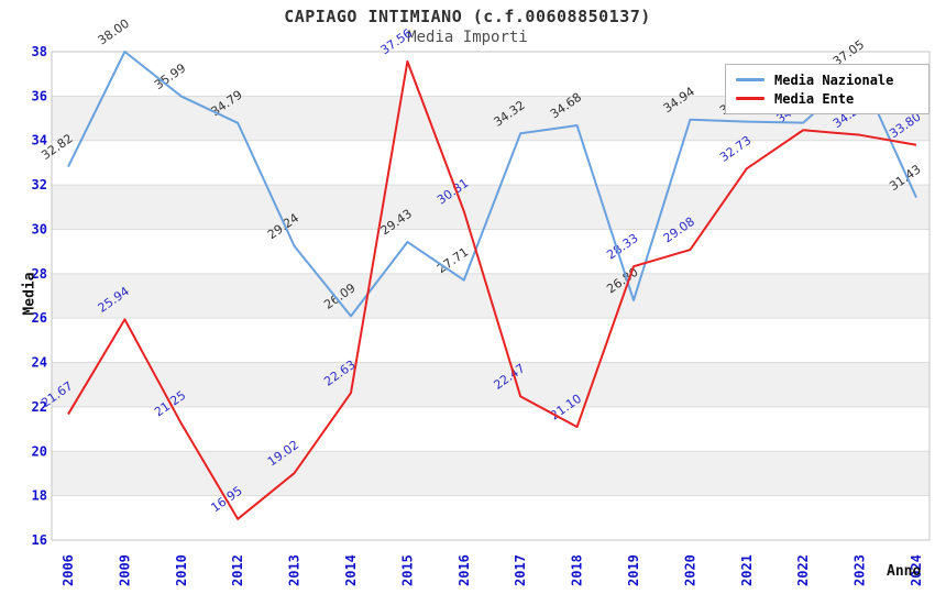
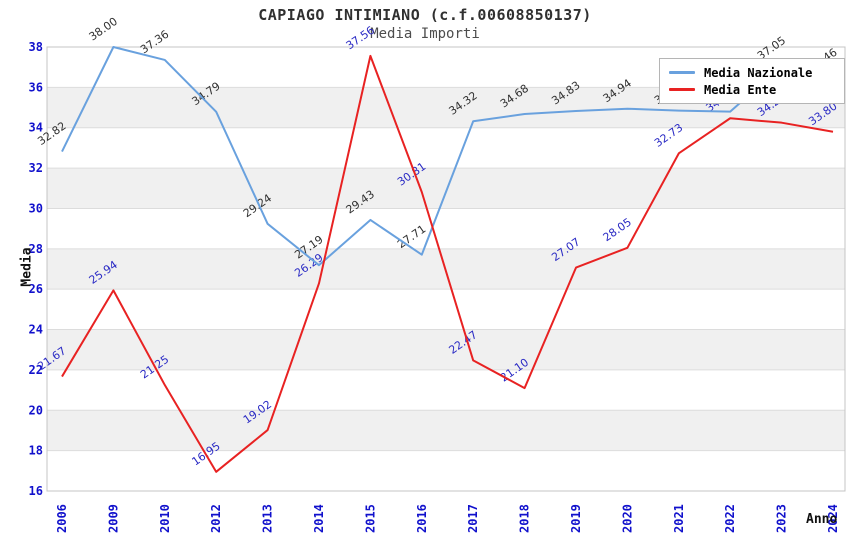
Media Nazionale/2010: 35.99 -> 37.36
Media Nazionale/2014: 26.09 -> 27.19
Media Ente/2014: 22.63 -> 26.29
Media Nazionale/2019: 26.80 -> 34.83
Media Ente/2019: 28.33 -> 27.07
Media Ente/2020: 29.08 -> 28.05
Media Nazionale/2024: 31.43 -> 36.46
